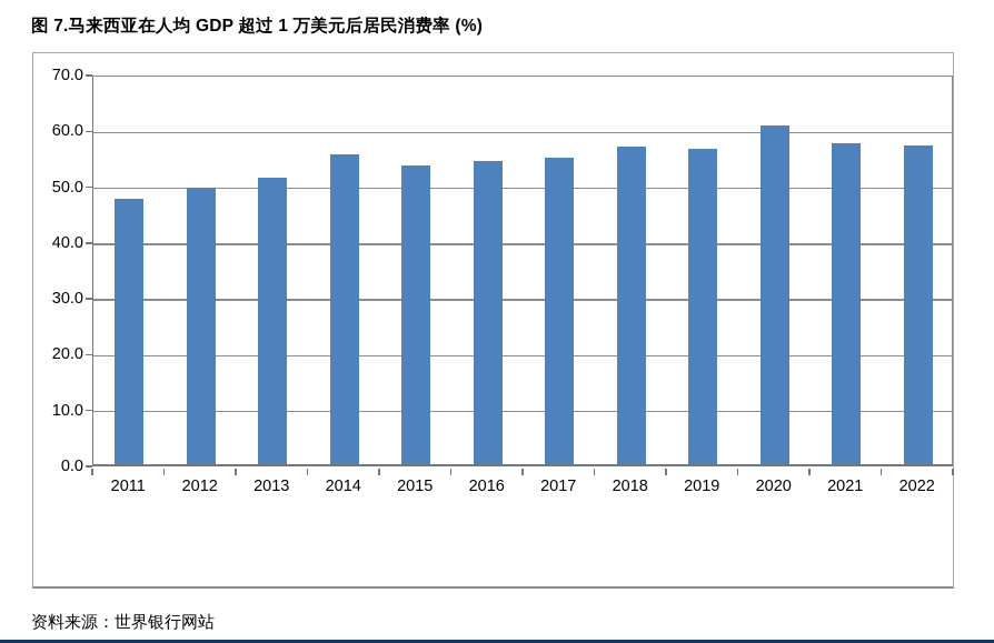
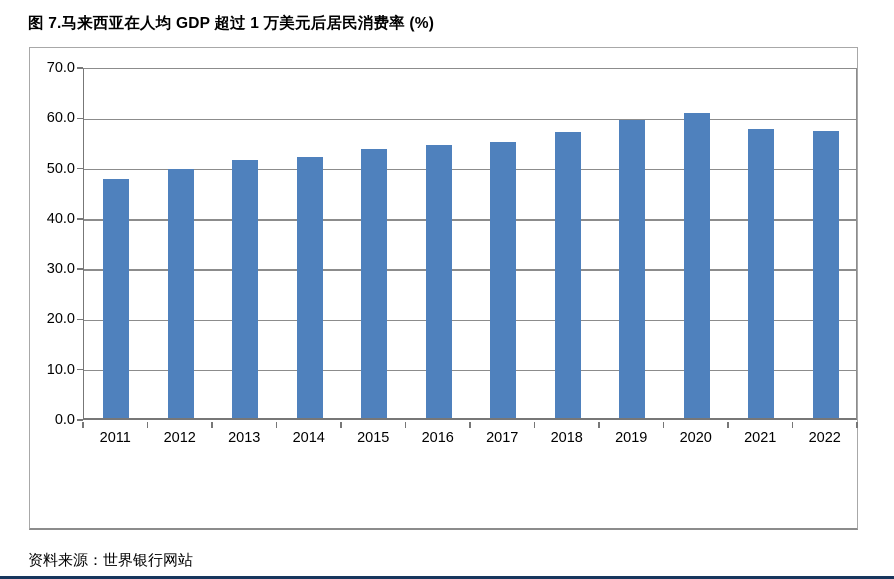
2014: 56 -> 52
2019: 57 -> 60
